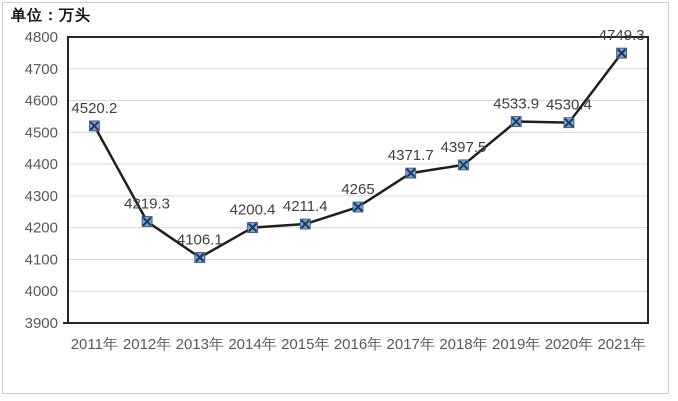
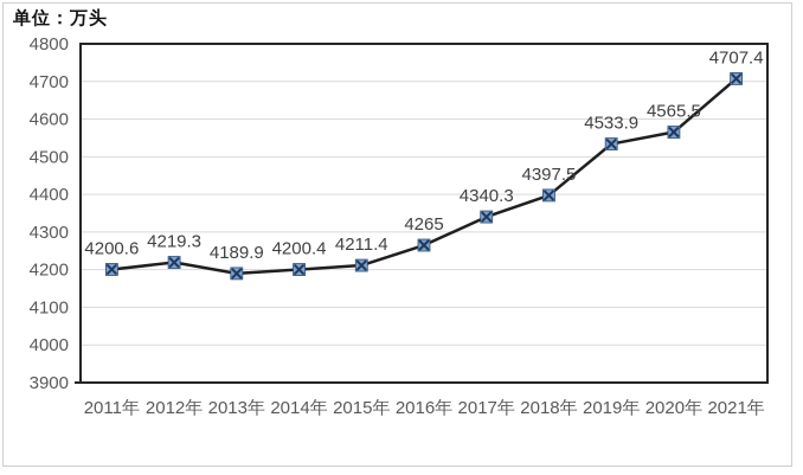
2011年: 4520.2 -> 4200.6
2013年: 4106.1 -> 4189.9
2017年: 4371.7 -> 4340.3
2020年: 4530.4 -> 4565.5
2021年: 4749.3 -> 4707.4
